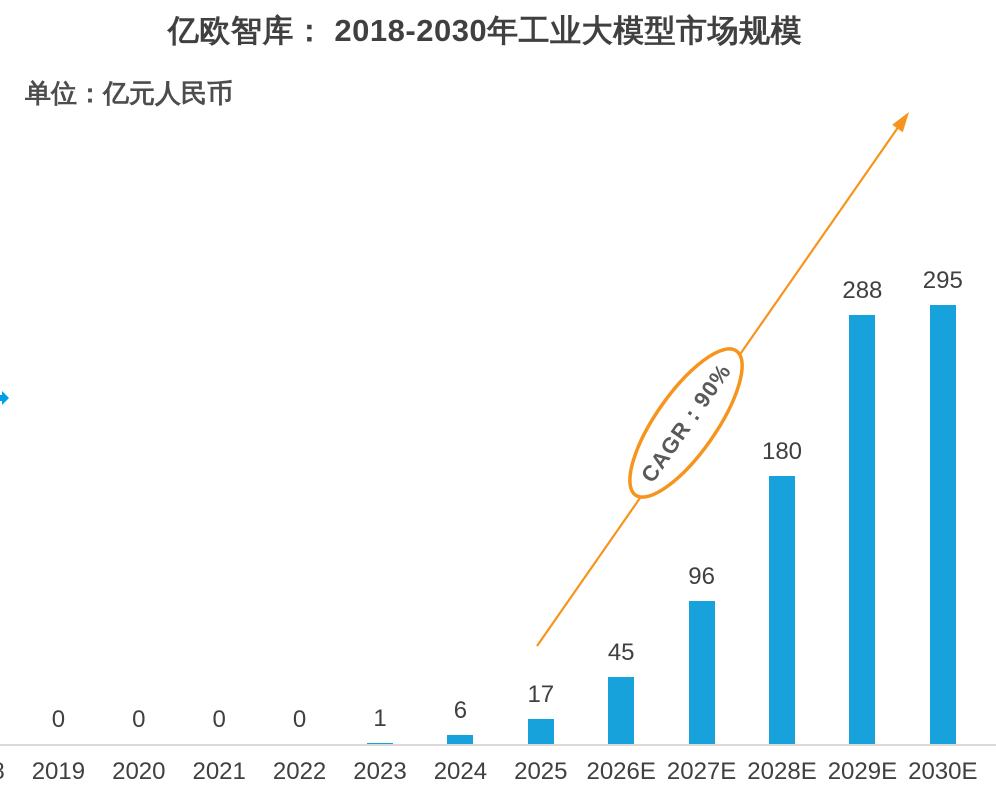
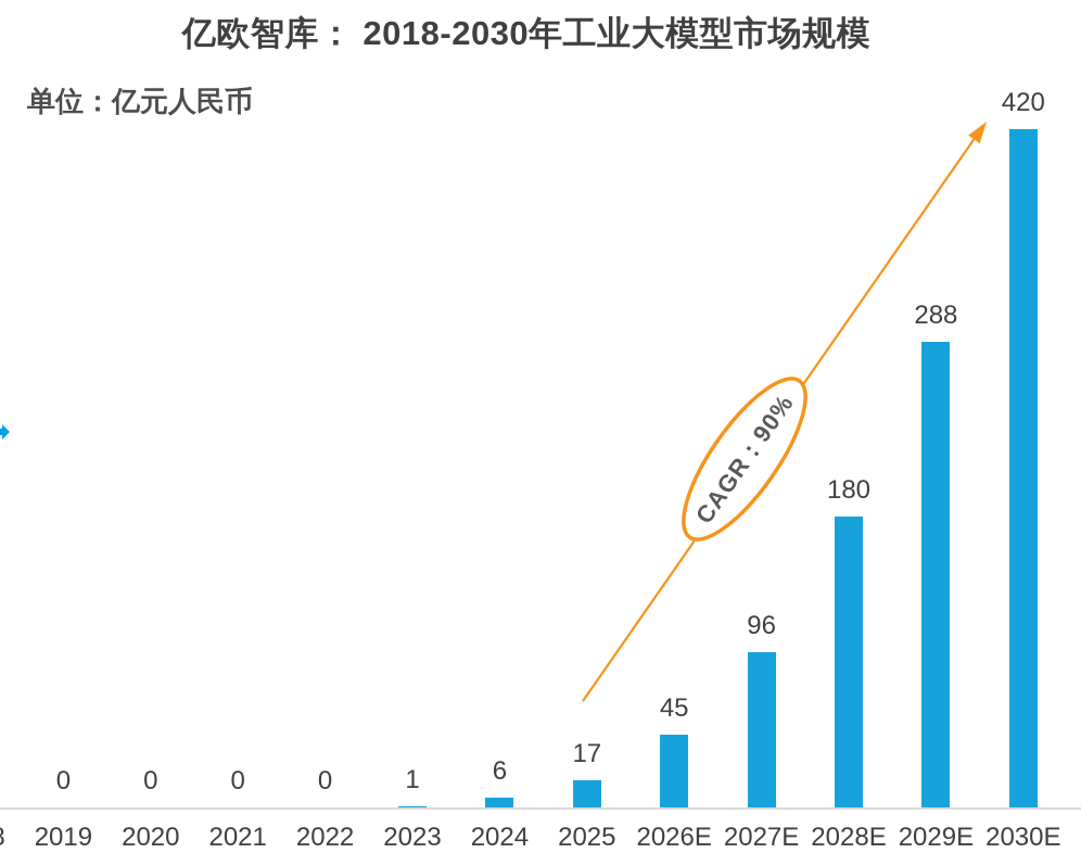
2030E: 295 -> 420
